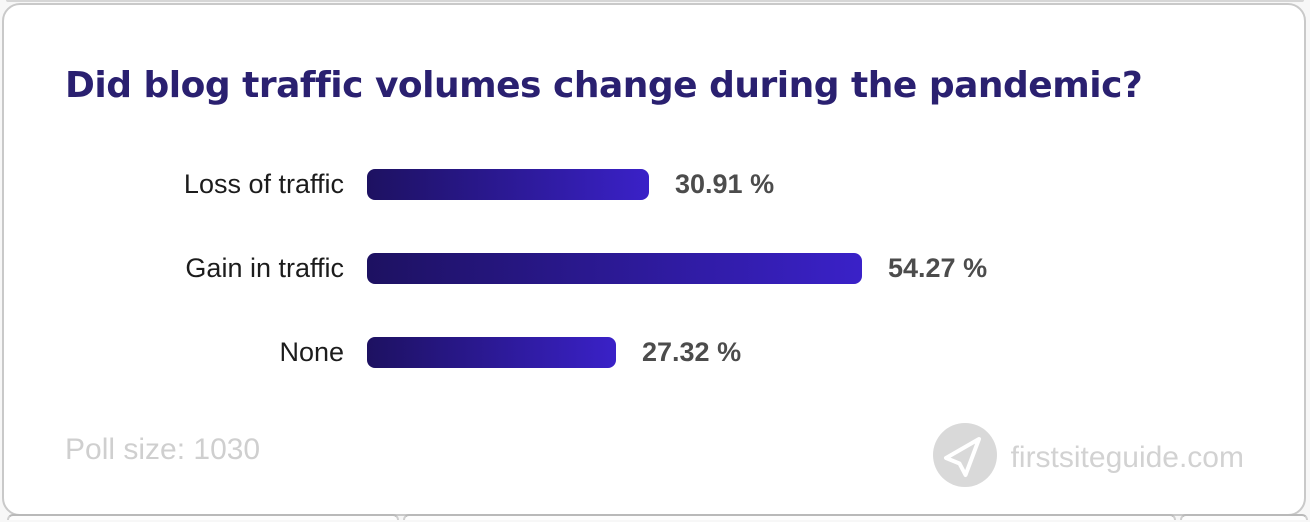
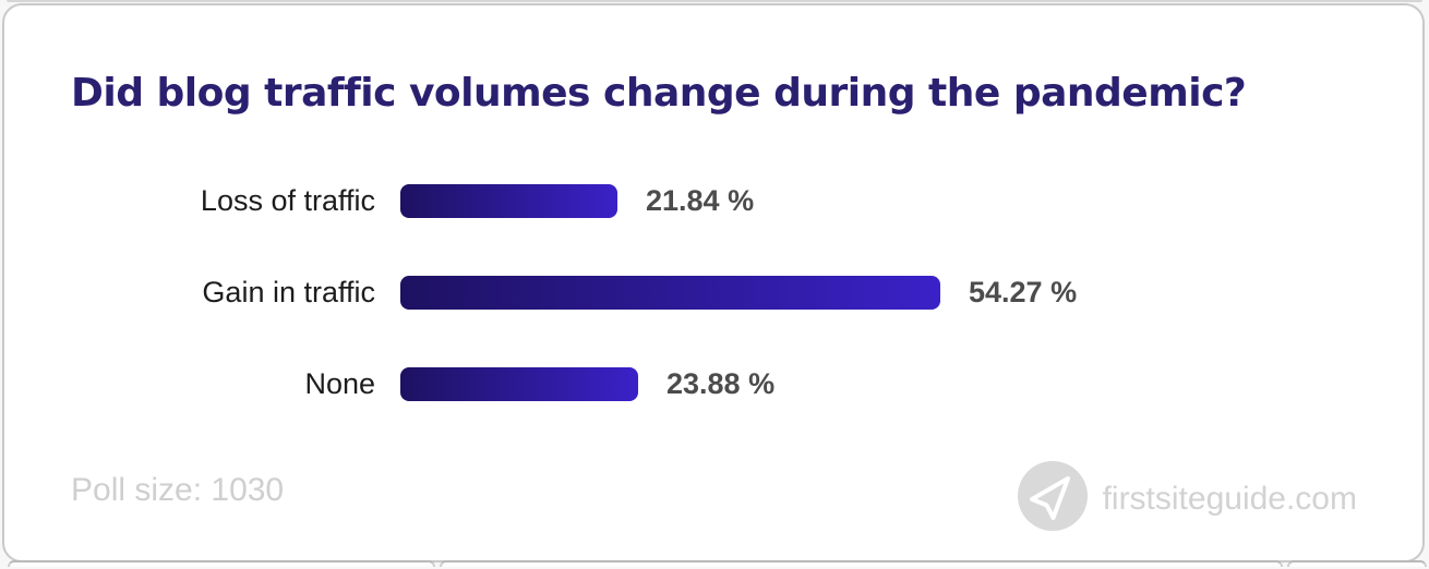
Loss of traffic: 30.91 -> 21.84
None: 27.32 -> 23.88
